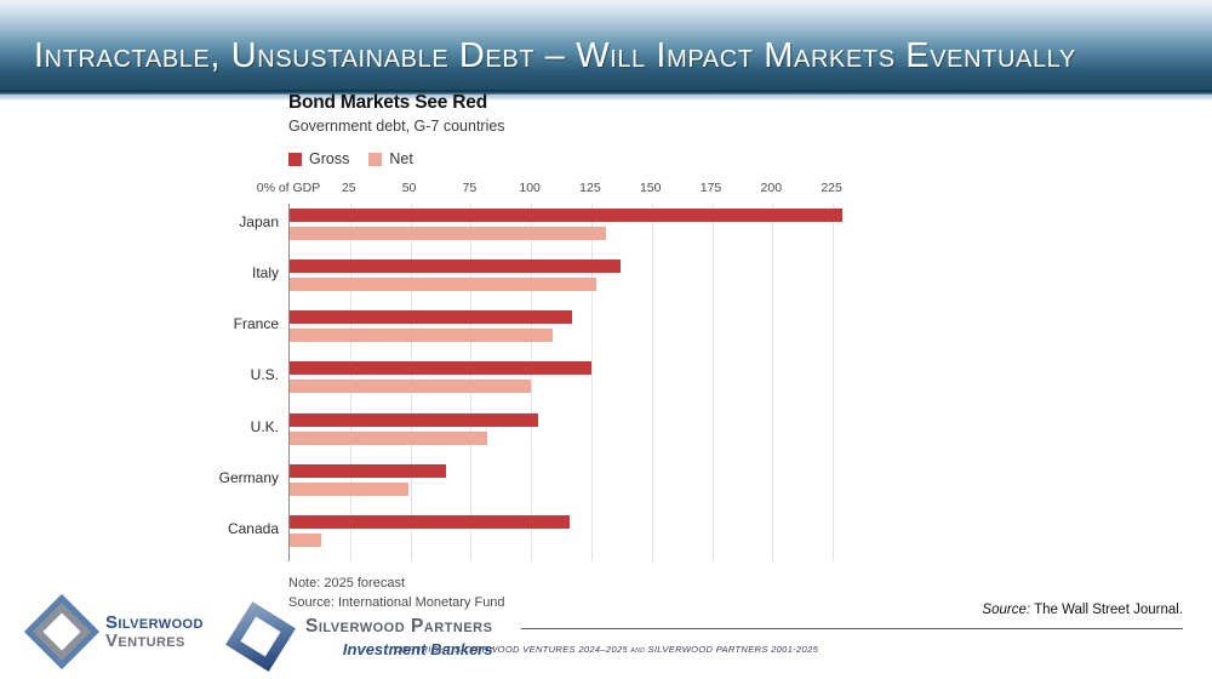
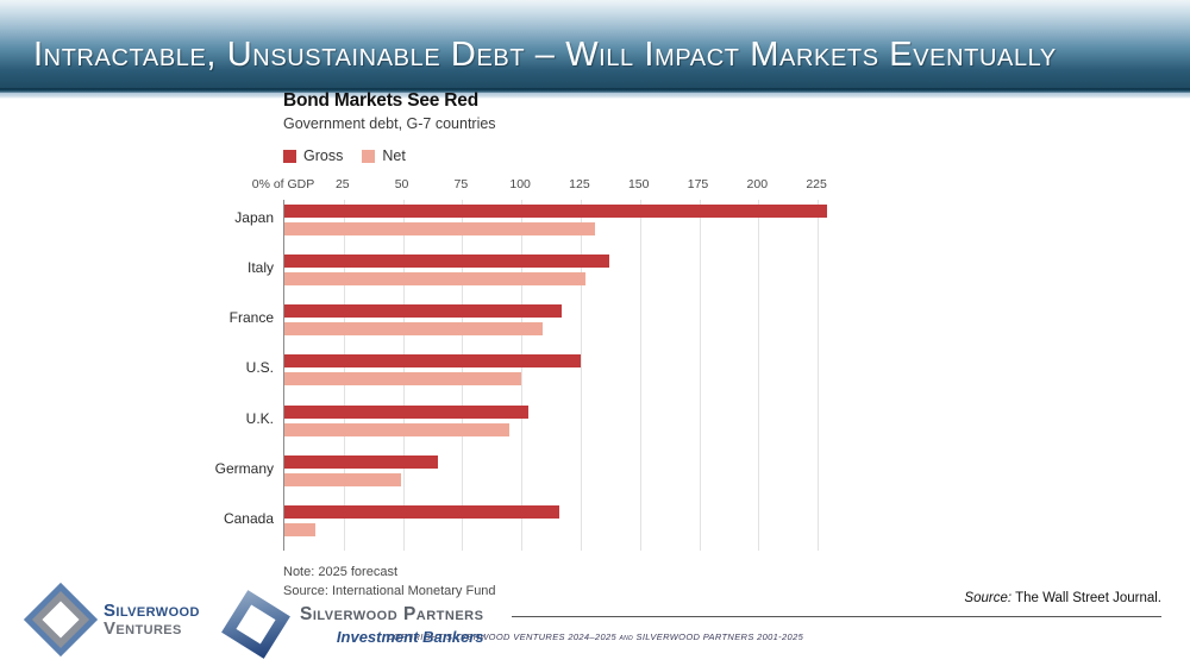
Net/U.K.: 82 -> 95
